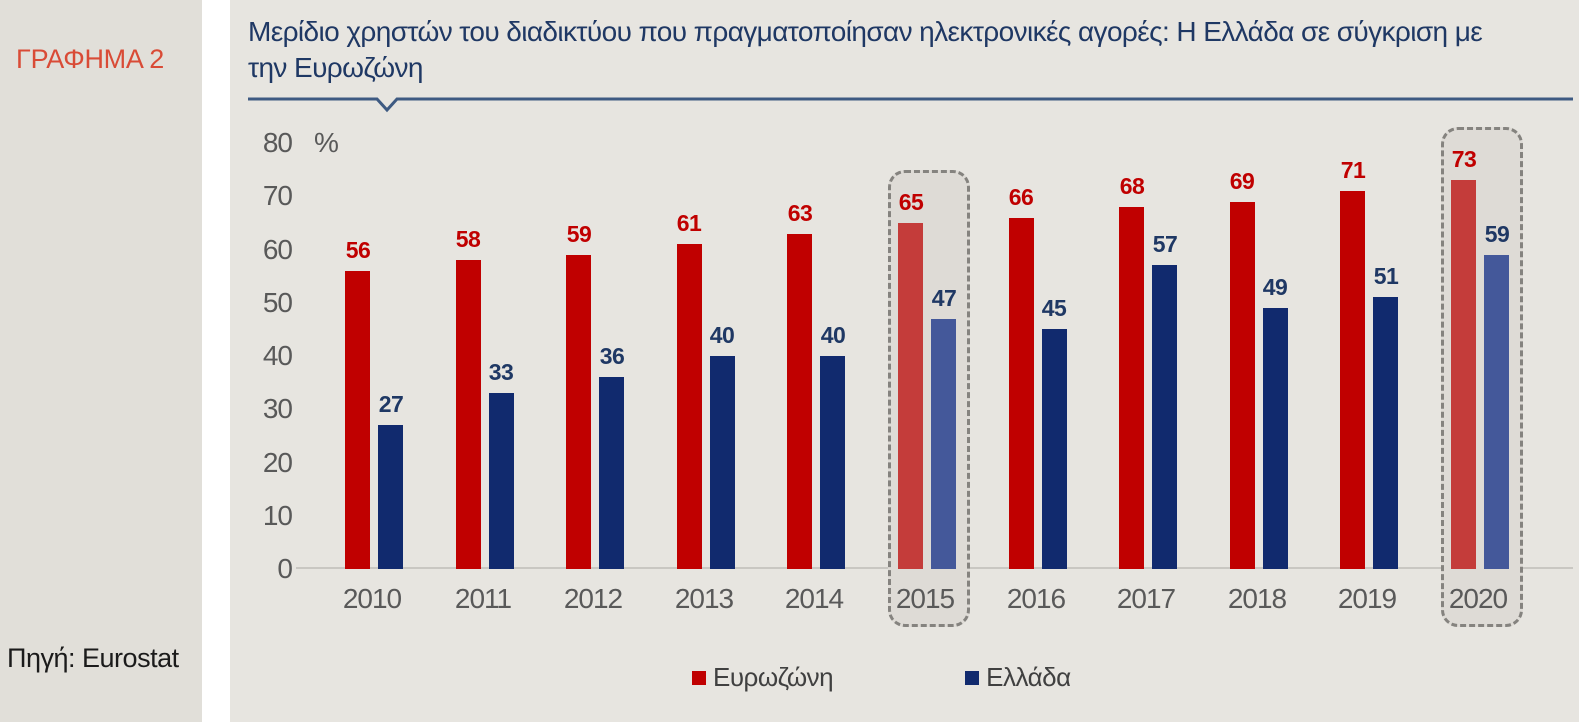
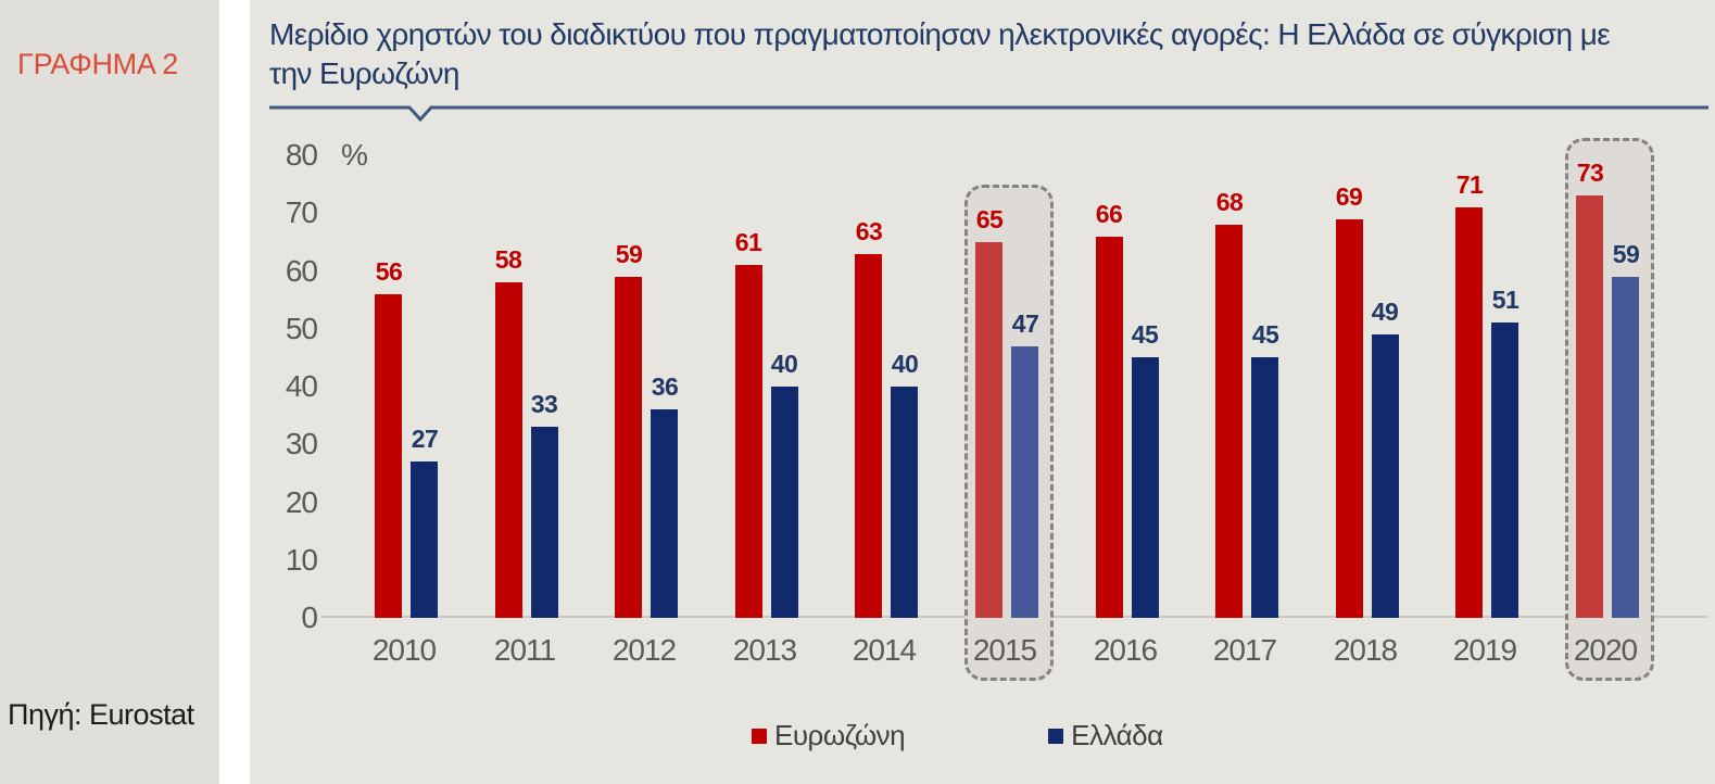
Ελλάδα/2017: 57 -> 45
